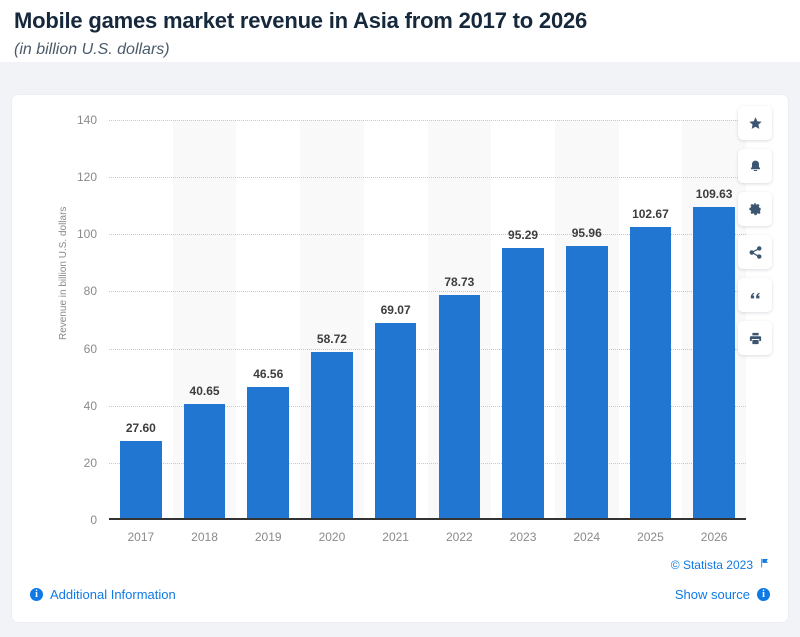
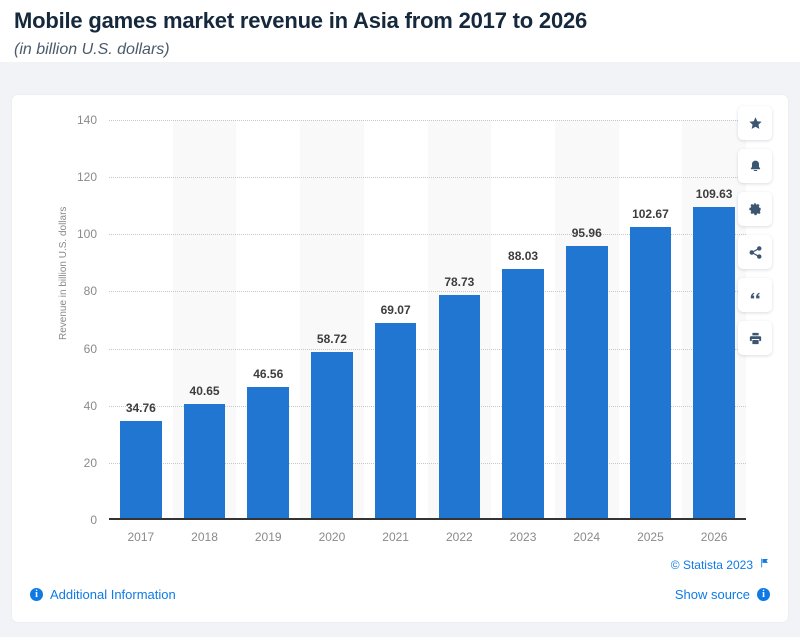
2017: 27.60 -> 34.76
2023: 95.29 -> 88.03
